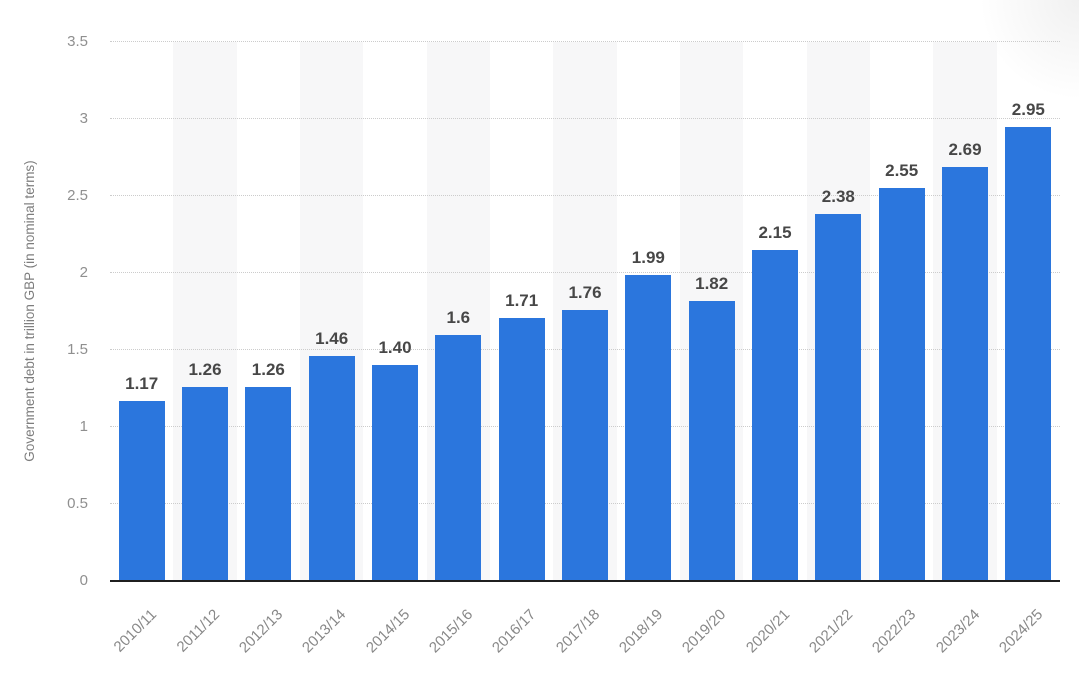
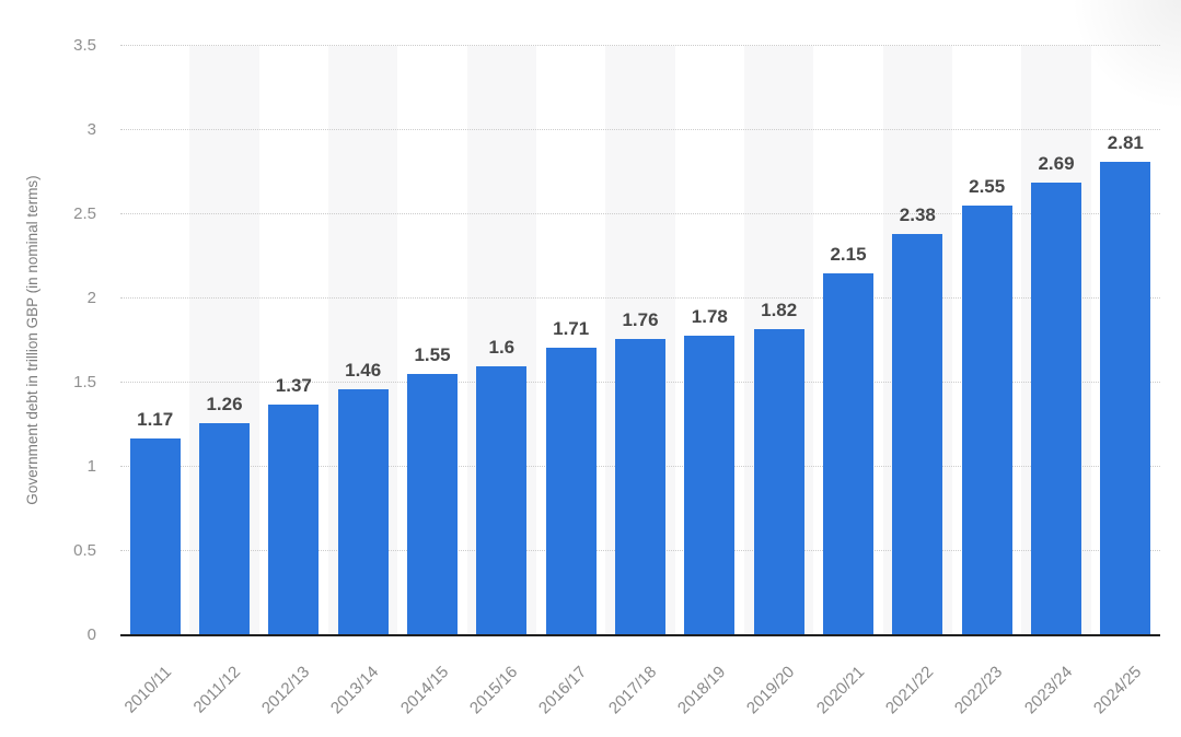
2012/13: 1.26 -> 1.37
2014/15: 1.40 -> 1.55
2018/19: 1.99 -> 1.78
2024/25: 2.95 -> 2.81
